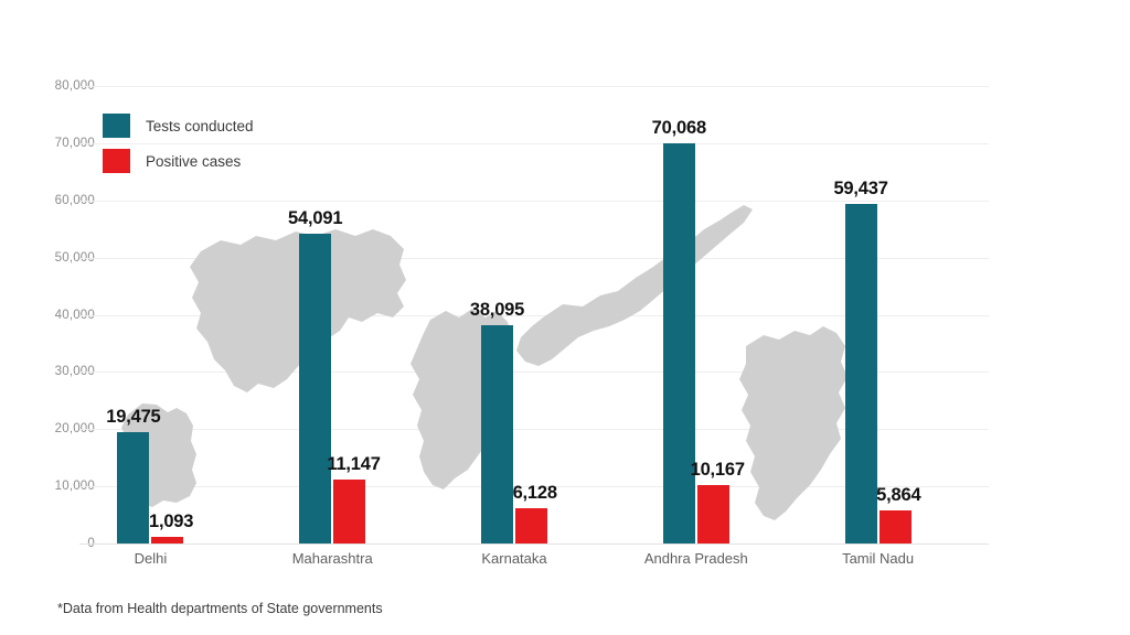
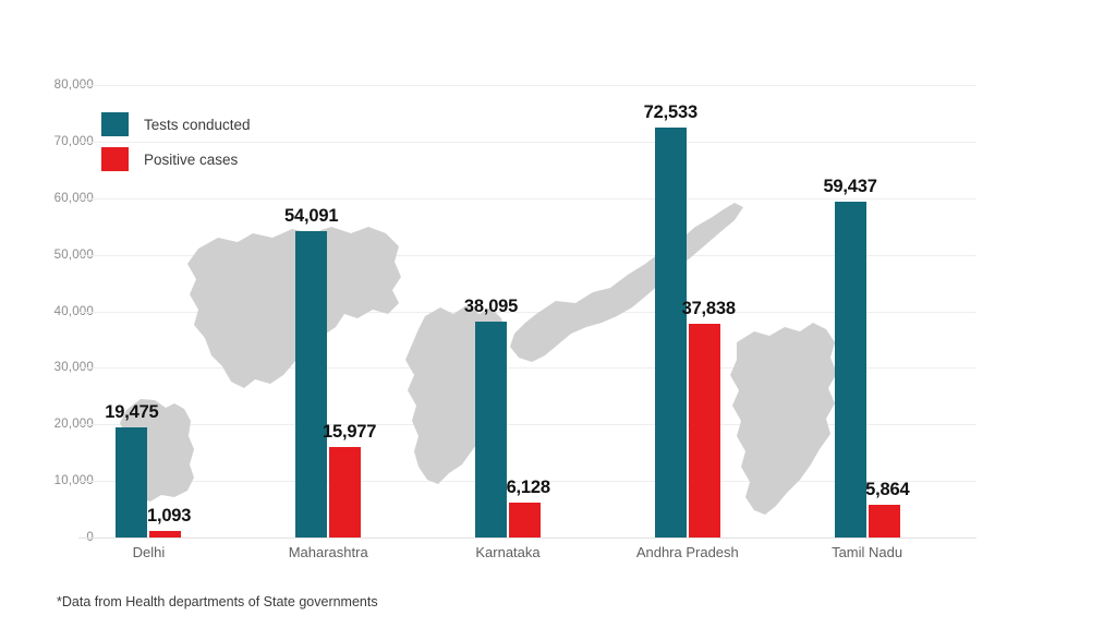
Positive cases/Maharashtra: 11,147 -> 15,977
Tests conducted/Andhra Pradesh: 70,068 -> 72,533
Positive cases/Andhra Pradesh: 10,167 -> 37,838
